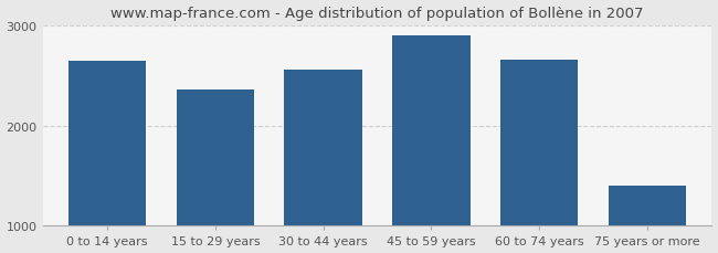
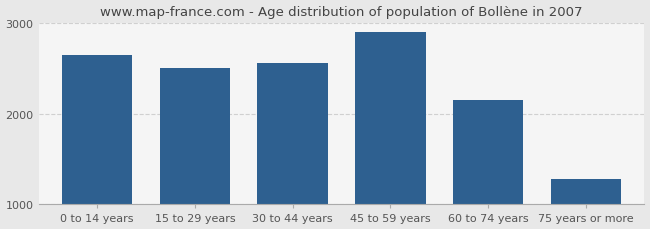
15 to 29 years: 2360 -> 2500
60 to 74 years: 2660 -> 2150
75 years or more: 1400 -> 1280
